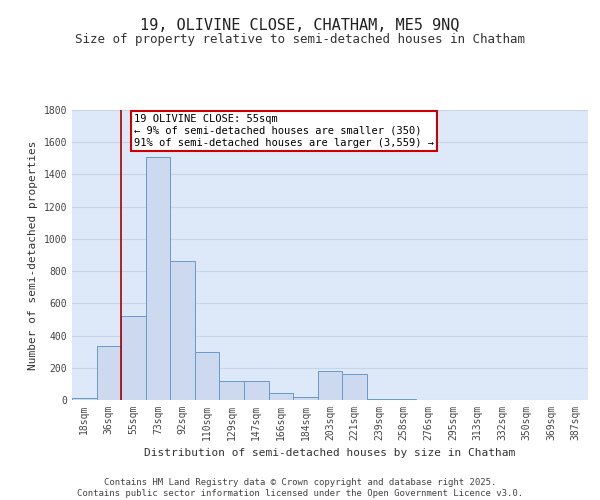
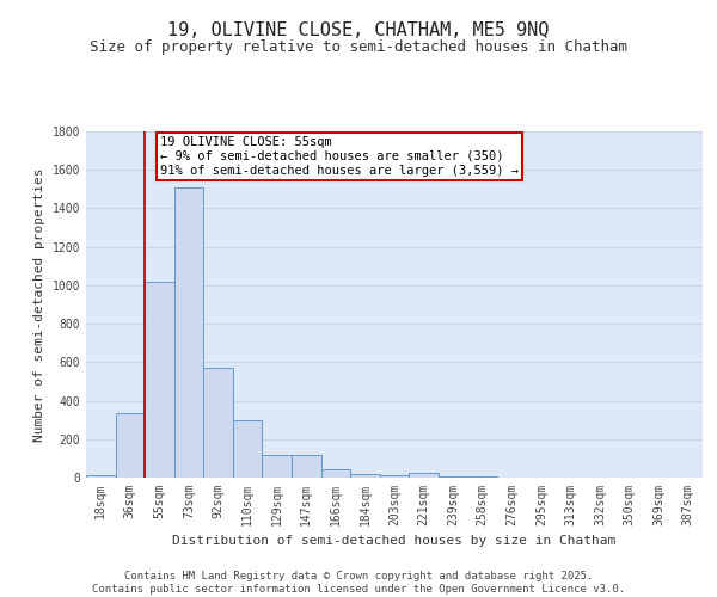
55sqm: 520 -> 1020
92sqm: 860 -> 570
203sqm: 180 -> 20
221sqm: 160 -> 20
